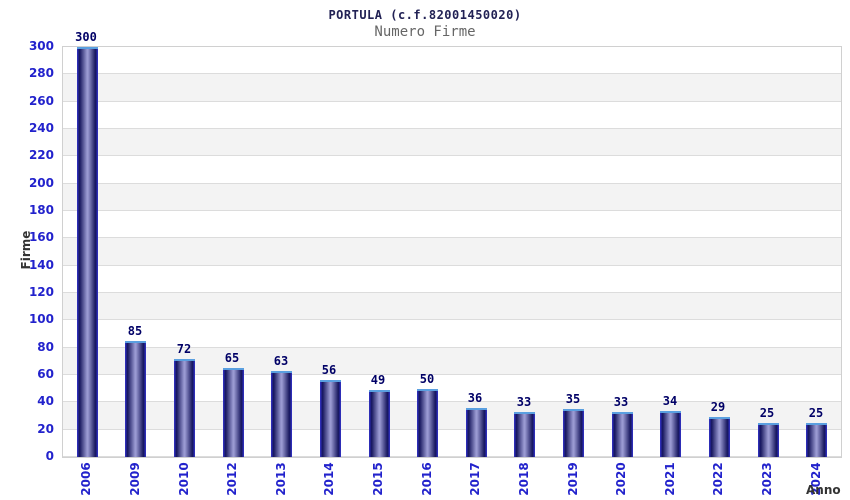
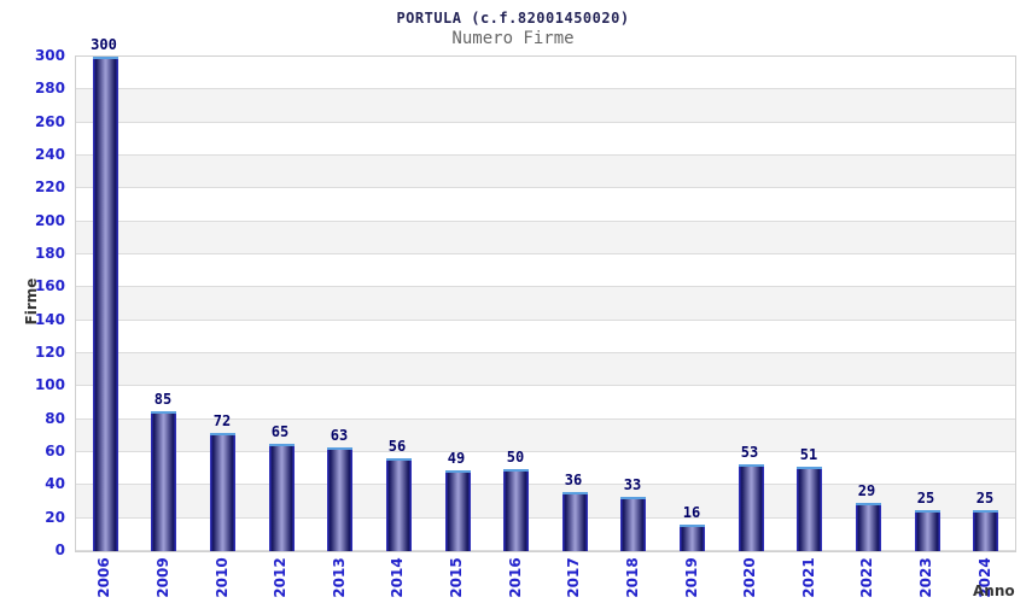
2019: 35 -> 16
2020: 33 -> 53
2021: 34 -> 51
